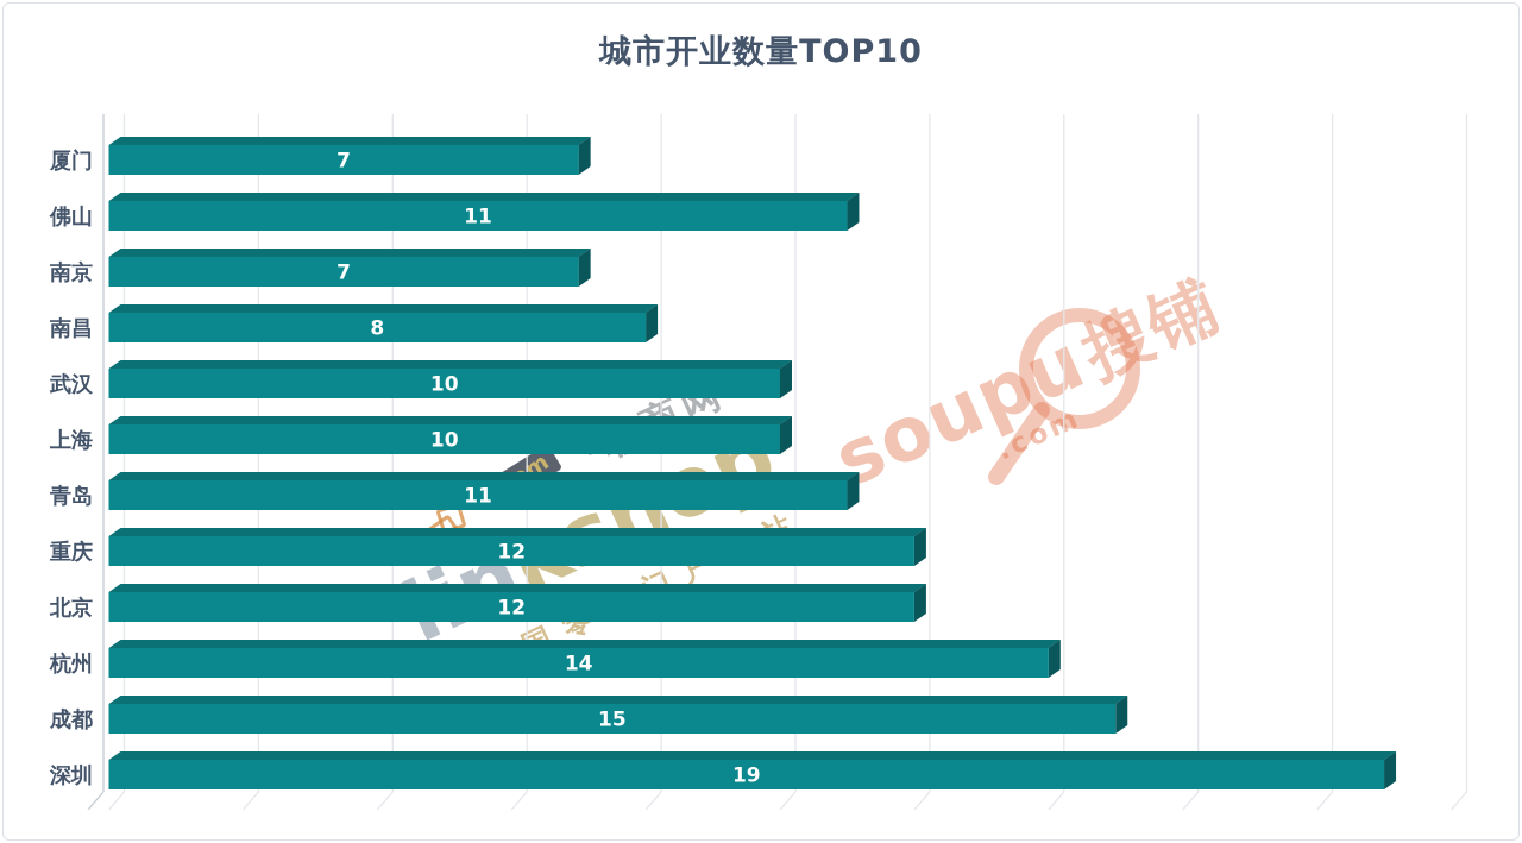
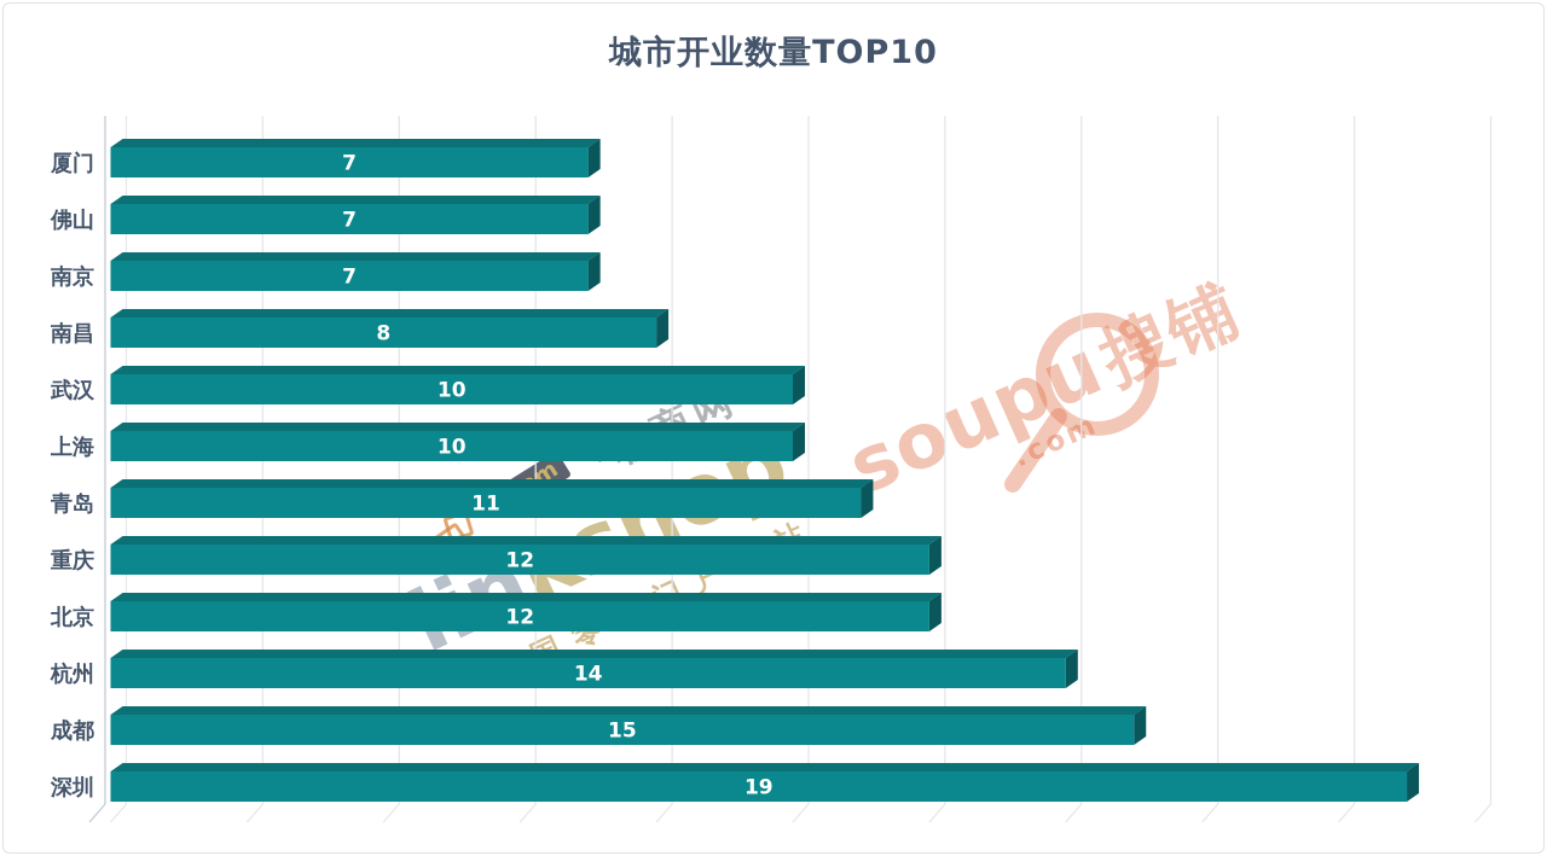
佛山: 11 -> 7
